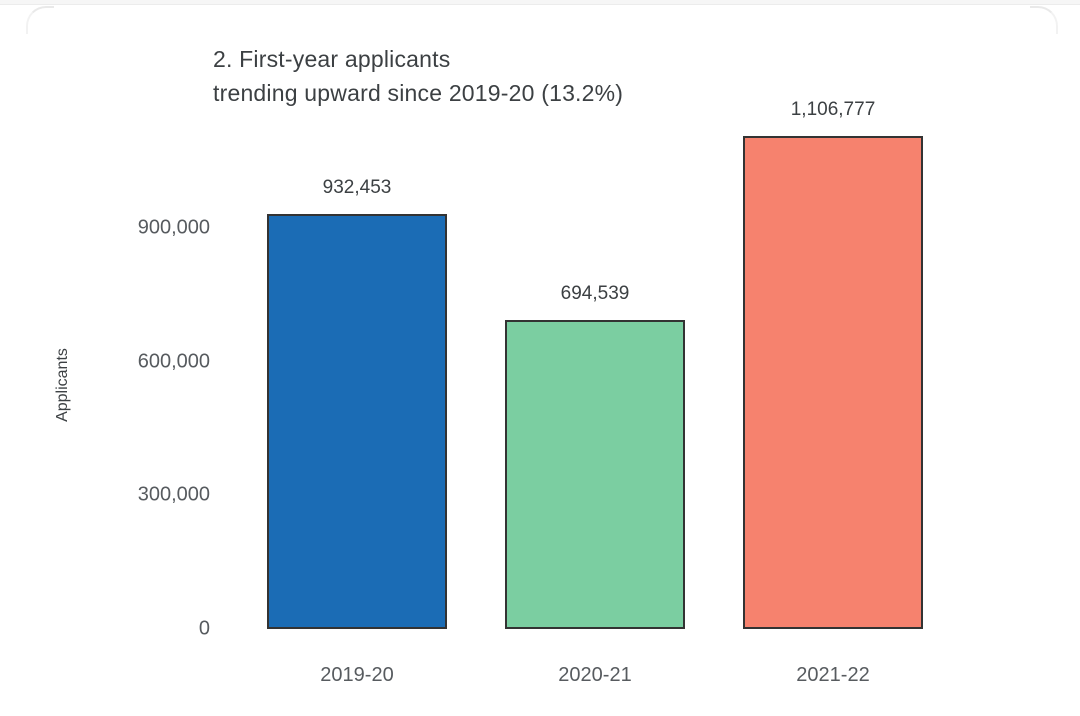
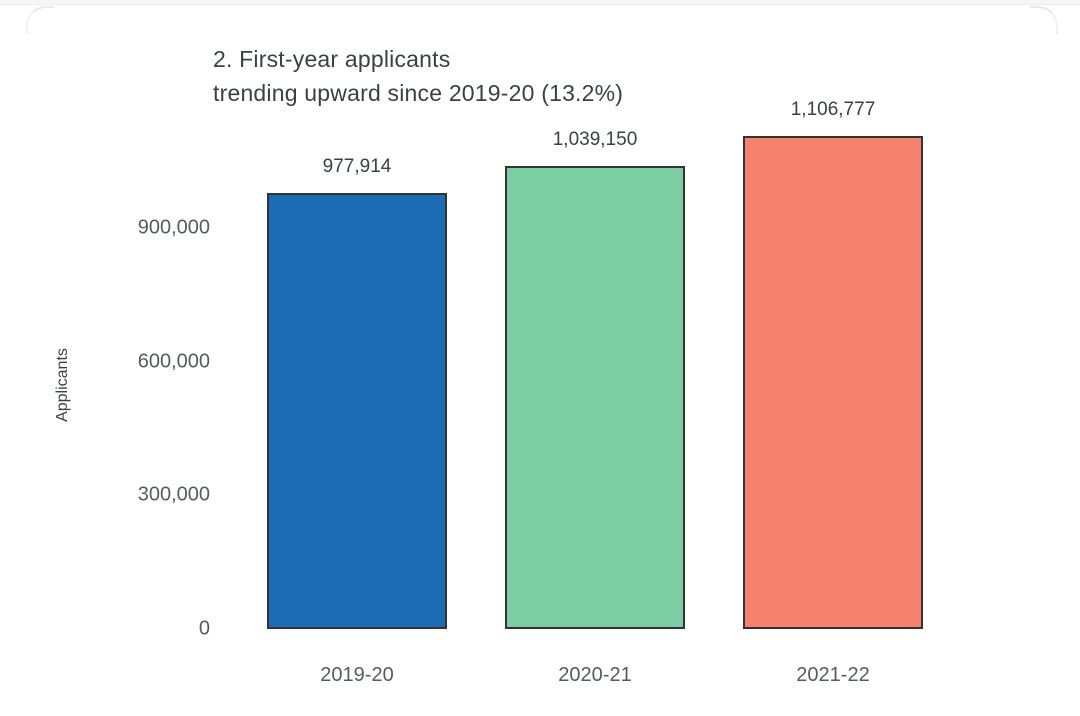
2019-20: 932,453 -> 977,914
2020-21: 694,539 -> 1,039,150
